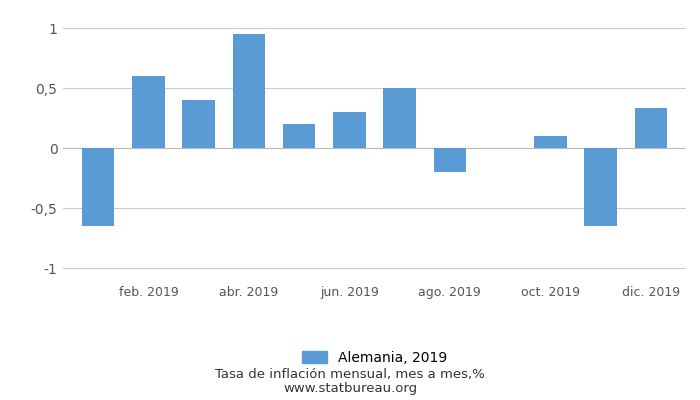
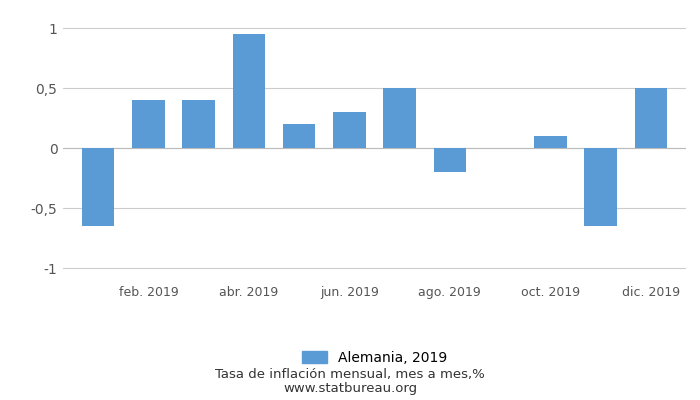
feb. 2019: 0,60 -> 0,40
dic. 2019: 0,33 -> 0,50
